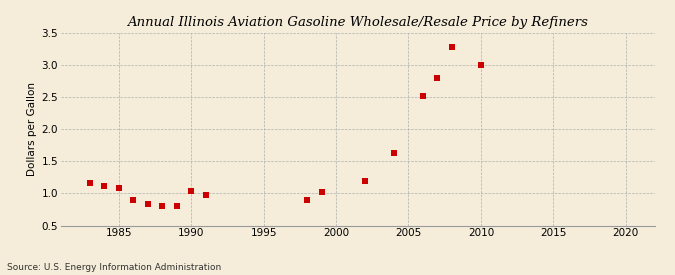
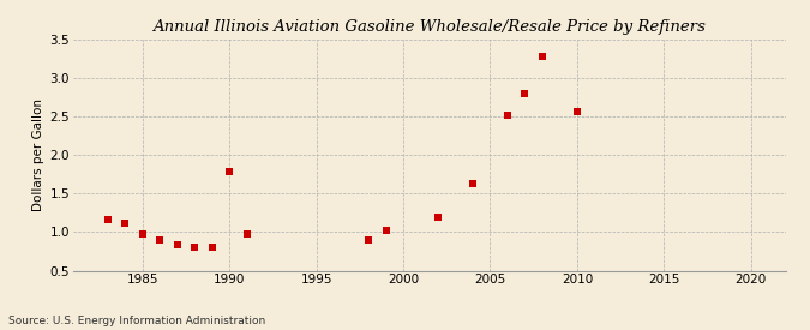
1985: 1.09 -> 0.98
1990: 1.03 -> 1.78
2010: 3.00 -> 2.56
